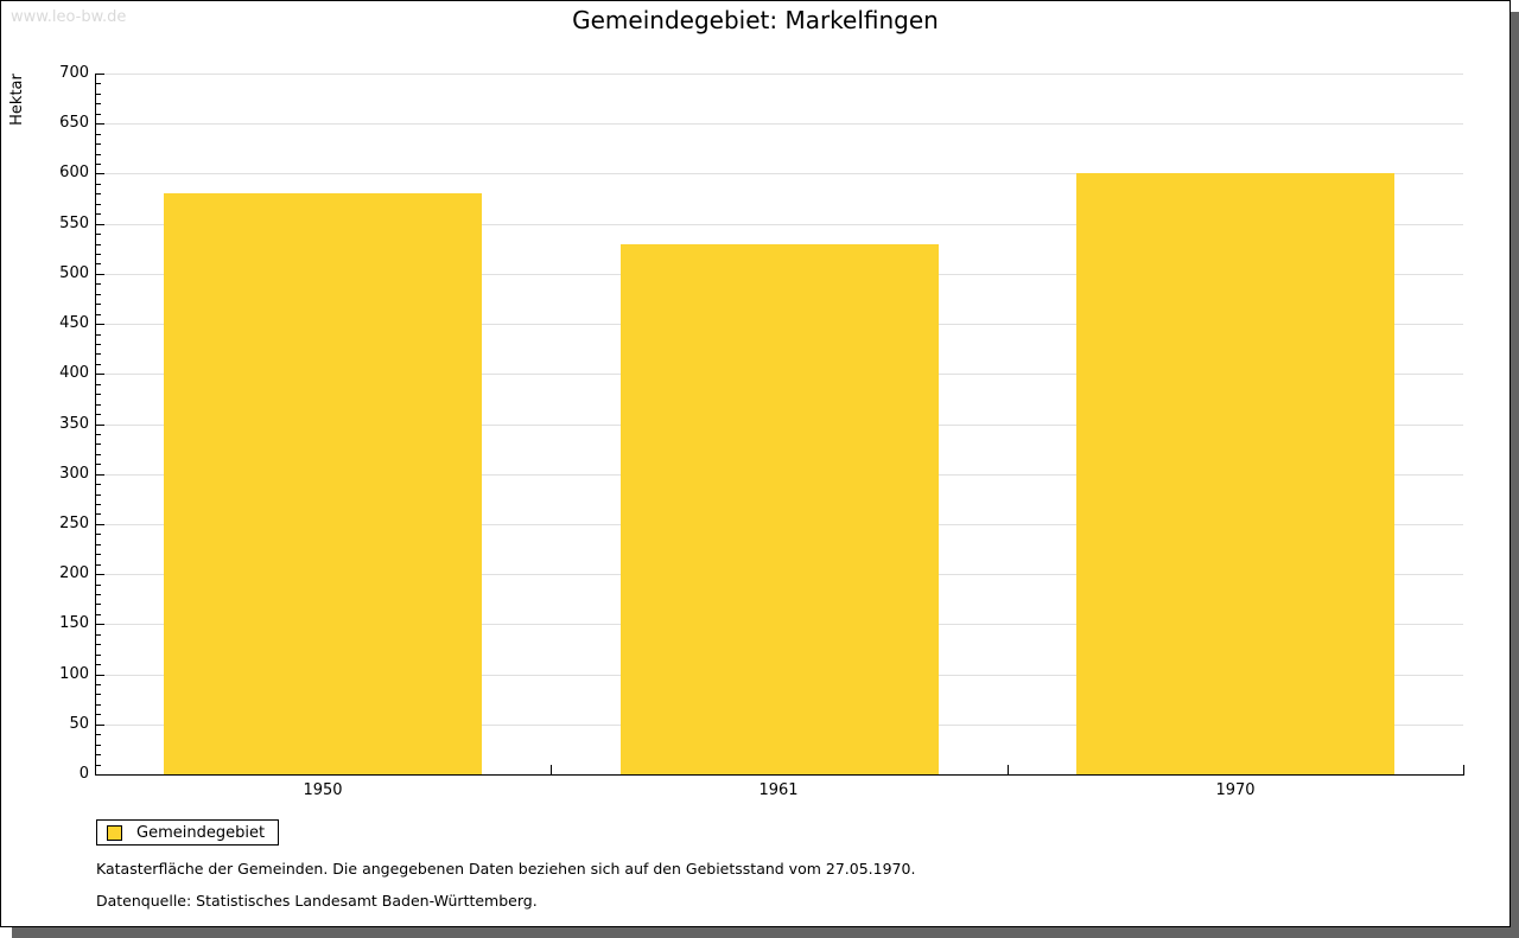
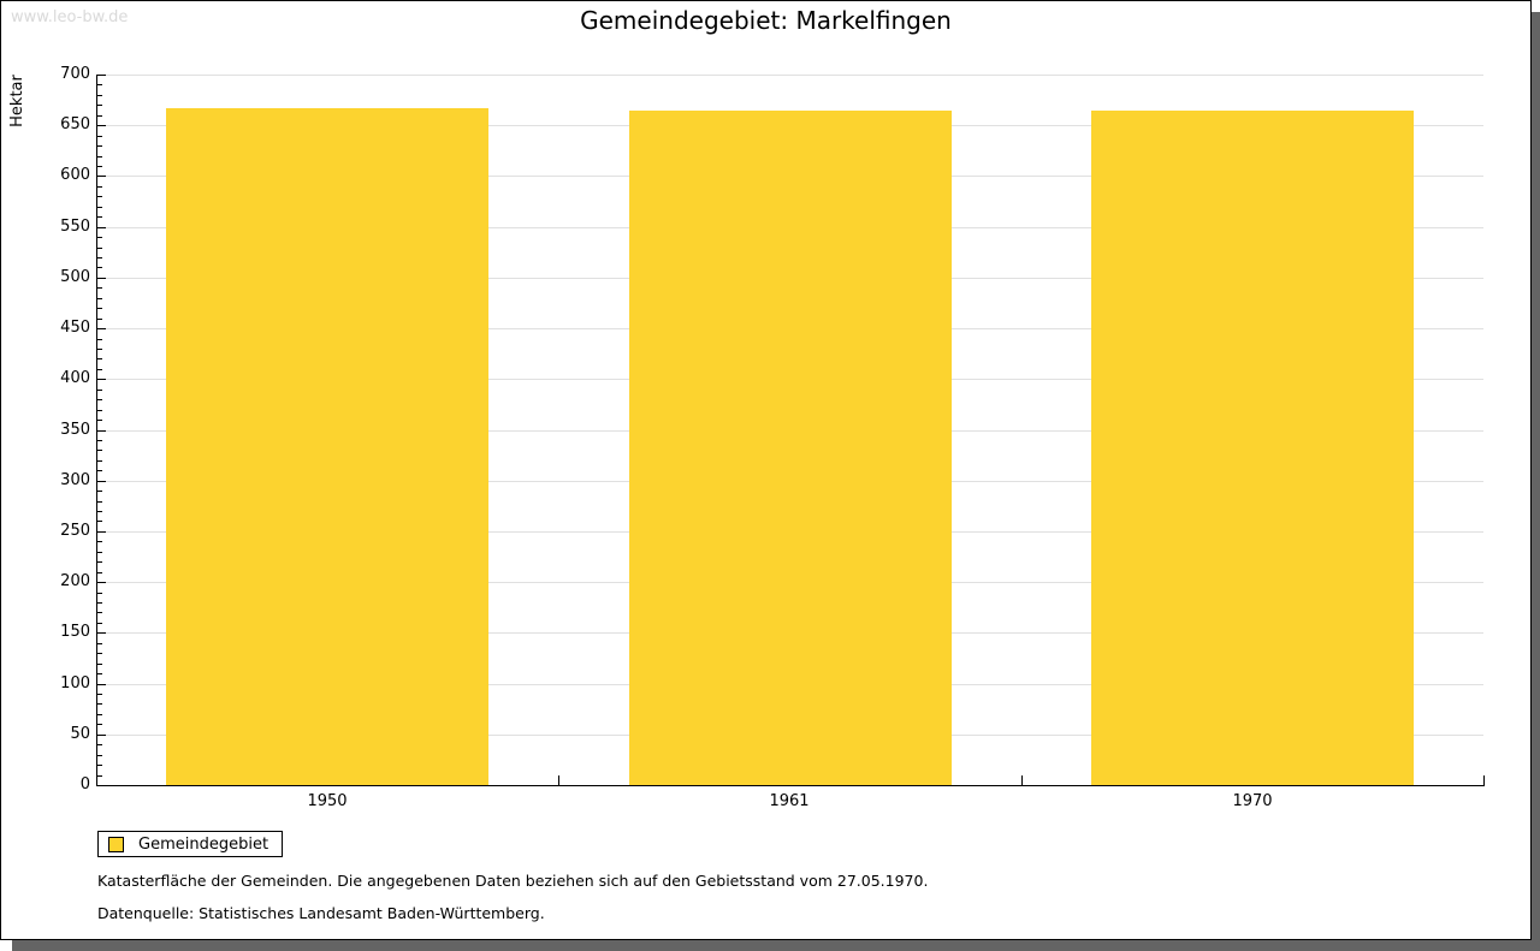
1950: 580 -> 670
1961: 530 -> 660
1970: 600 -> 660
